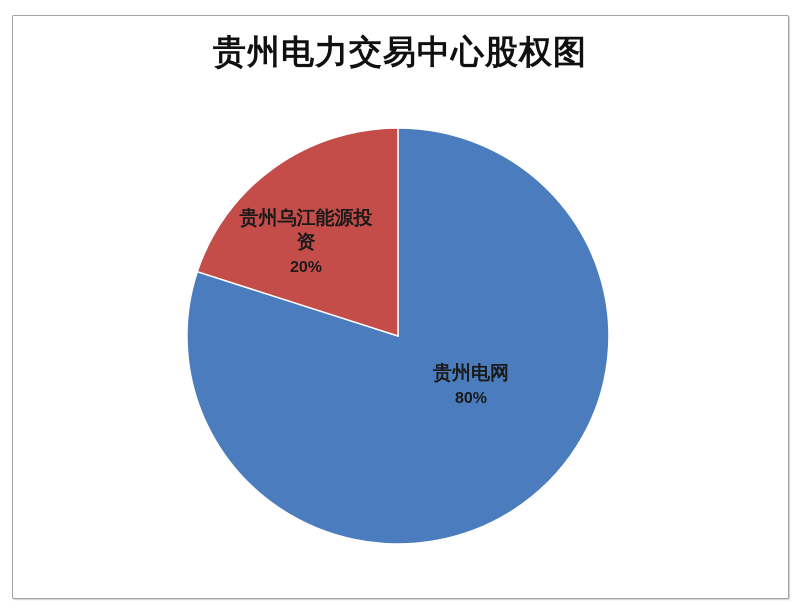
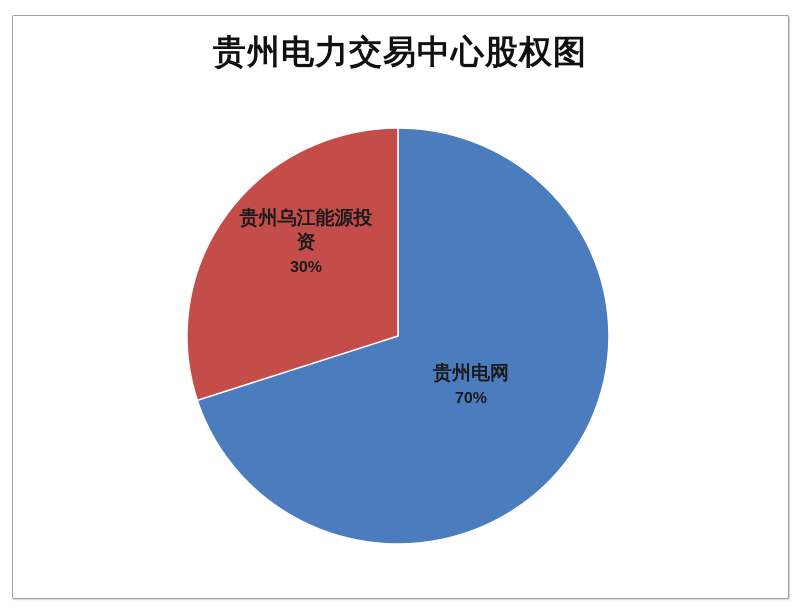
贵州电网: 80% -> 70%
贵州乌江能源投资: 20% -> 30%
